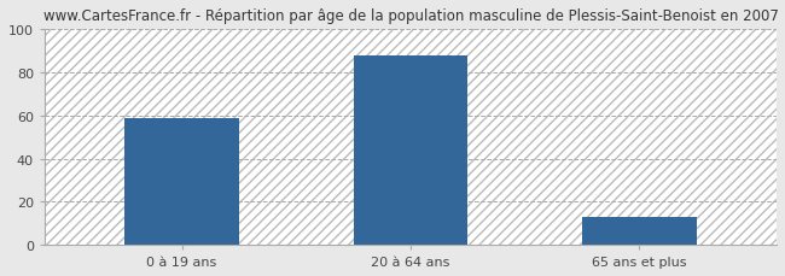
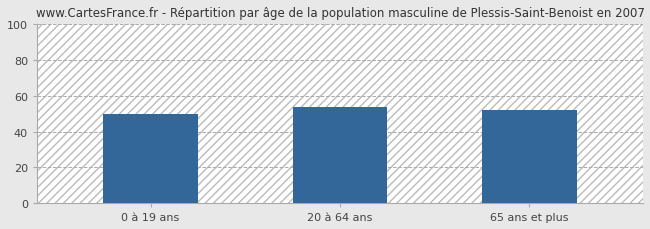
0 à 19 ans: 59 -> 50
20 à 64 ans: 88 -> 54
65 ans et plus: 13 -> 52
